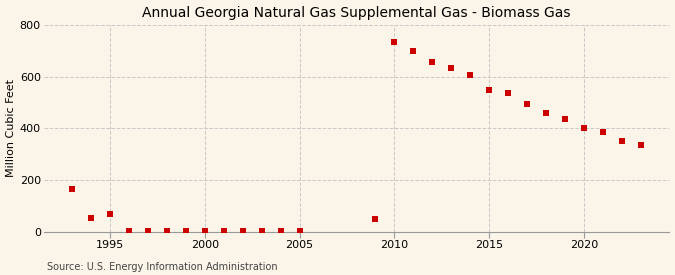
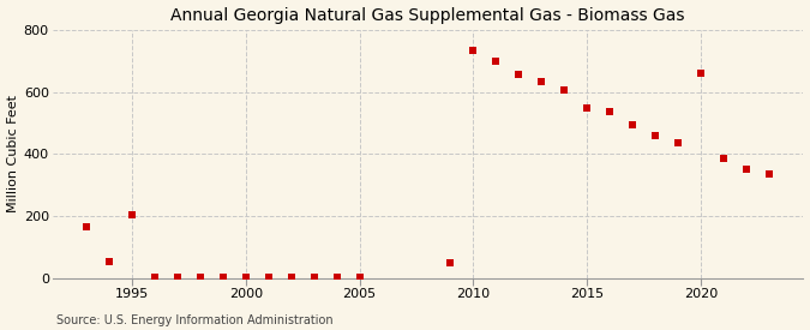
1995: 70 -> 205
2020: 400 -> 660
